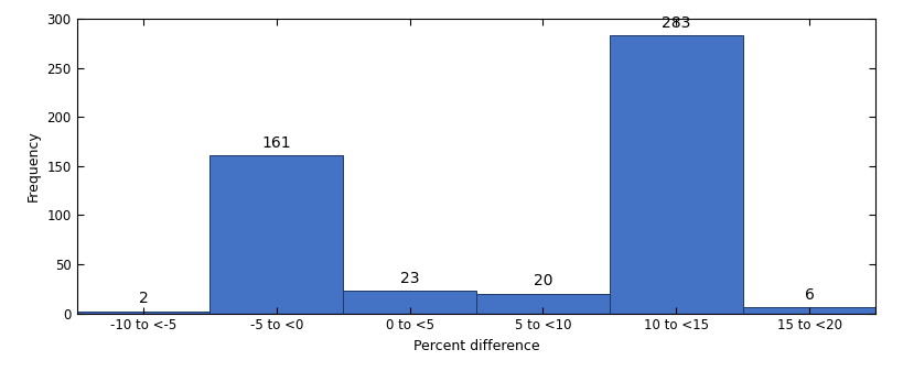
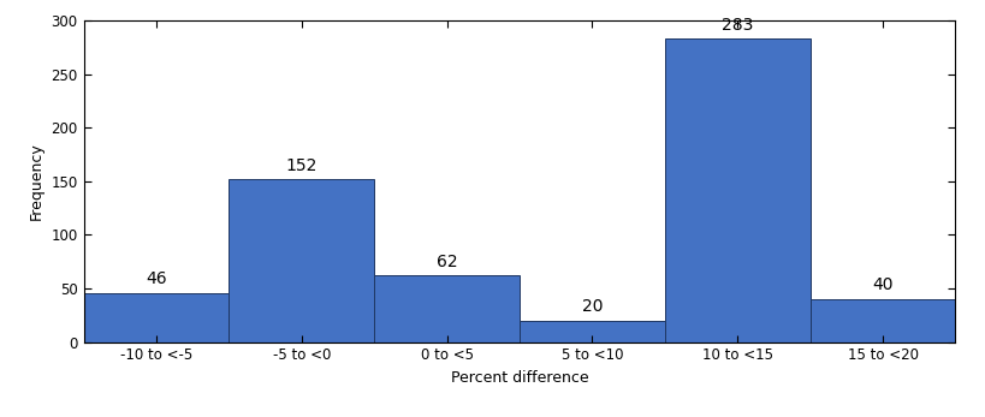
-10 to <-5: 2 -> 46
-5 to <0: 161 -> 152
0 to <5: 23 -> 62
15 to <20: 6 -> 40
